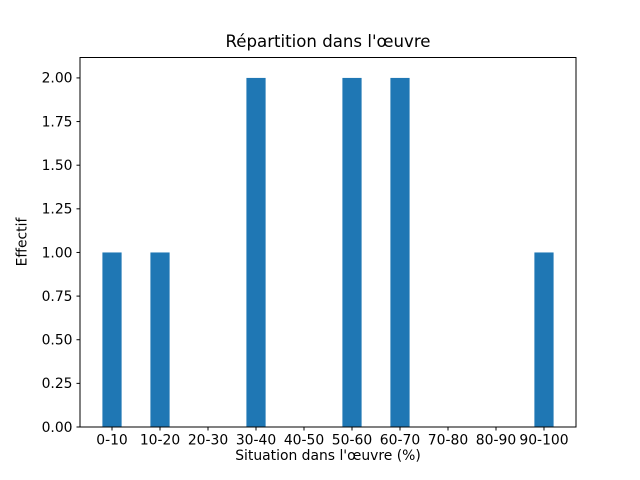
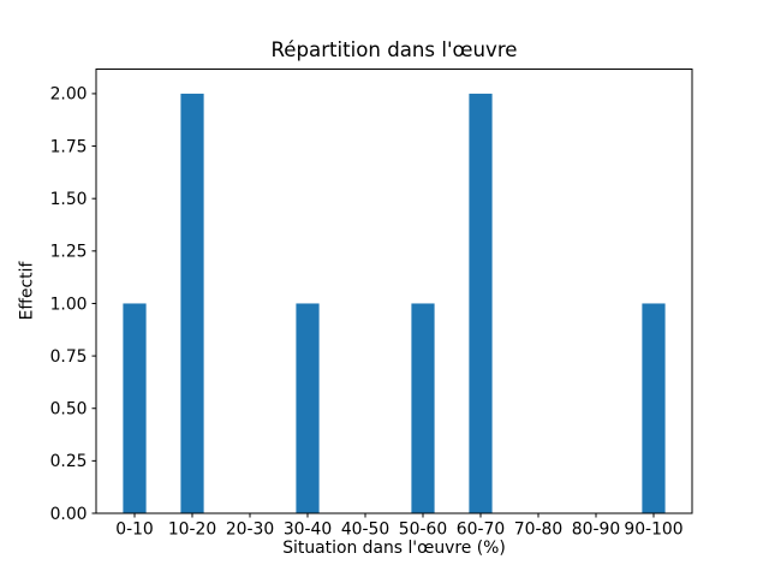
10-20: 1 -> 2
30-40: 2 -> 1
50-60: 2 -> 1
